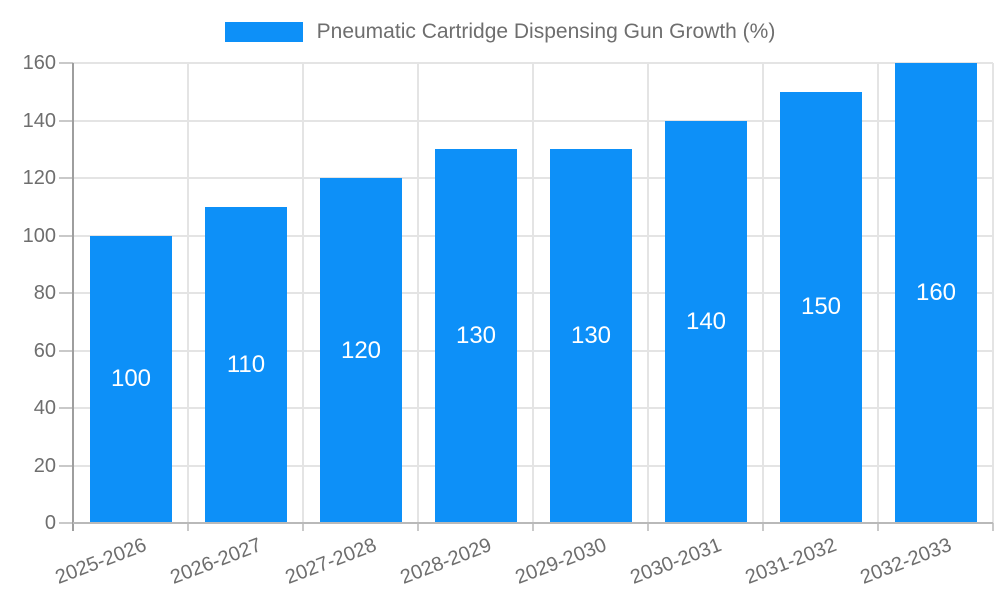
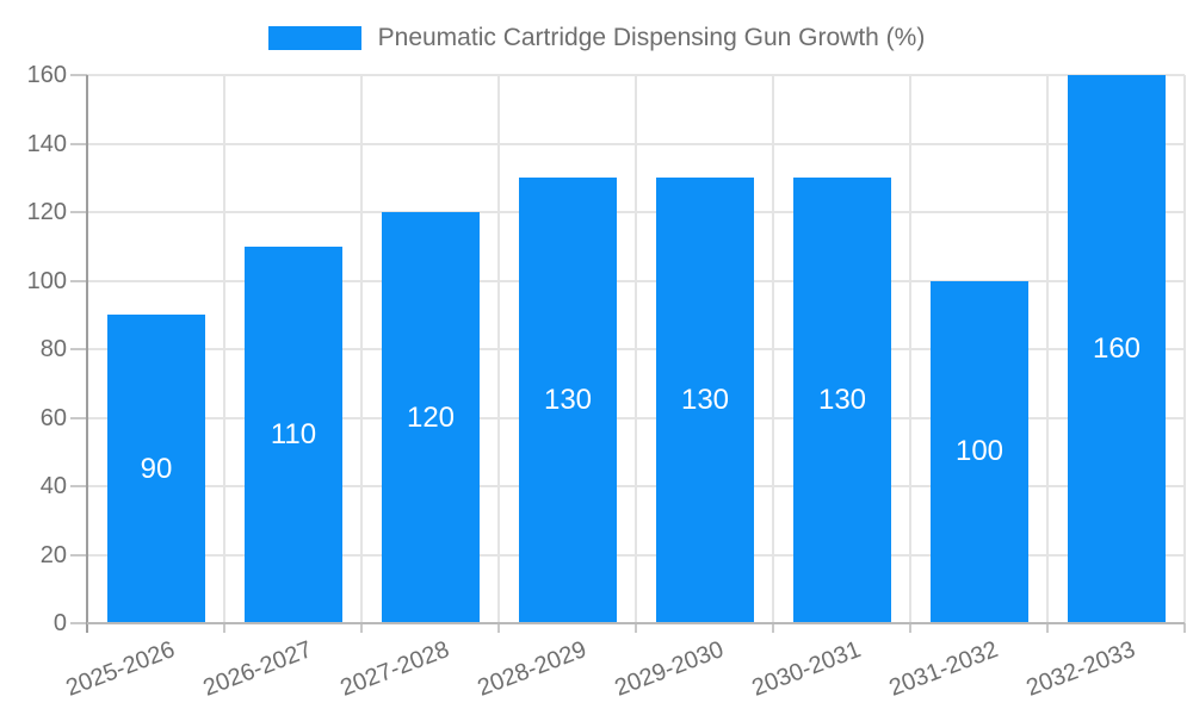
2025-2026: 100 -> 90
2030-2031: 140 -> 130
2031-2032: 150 -> 100
